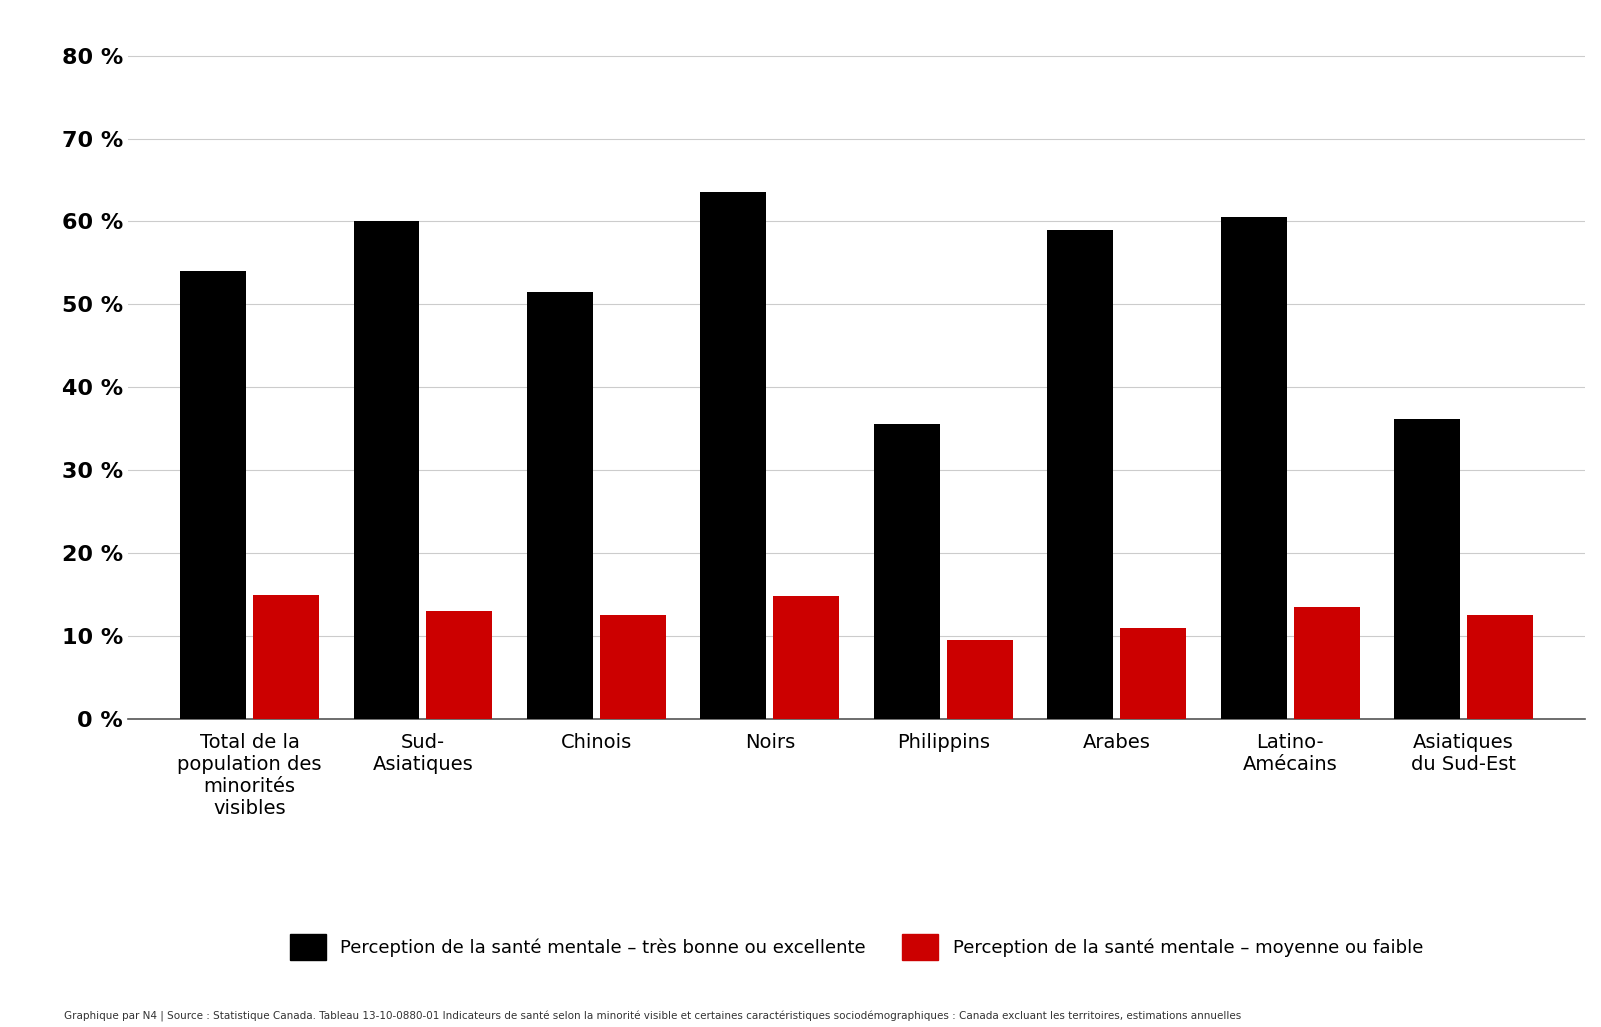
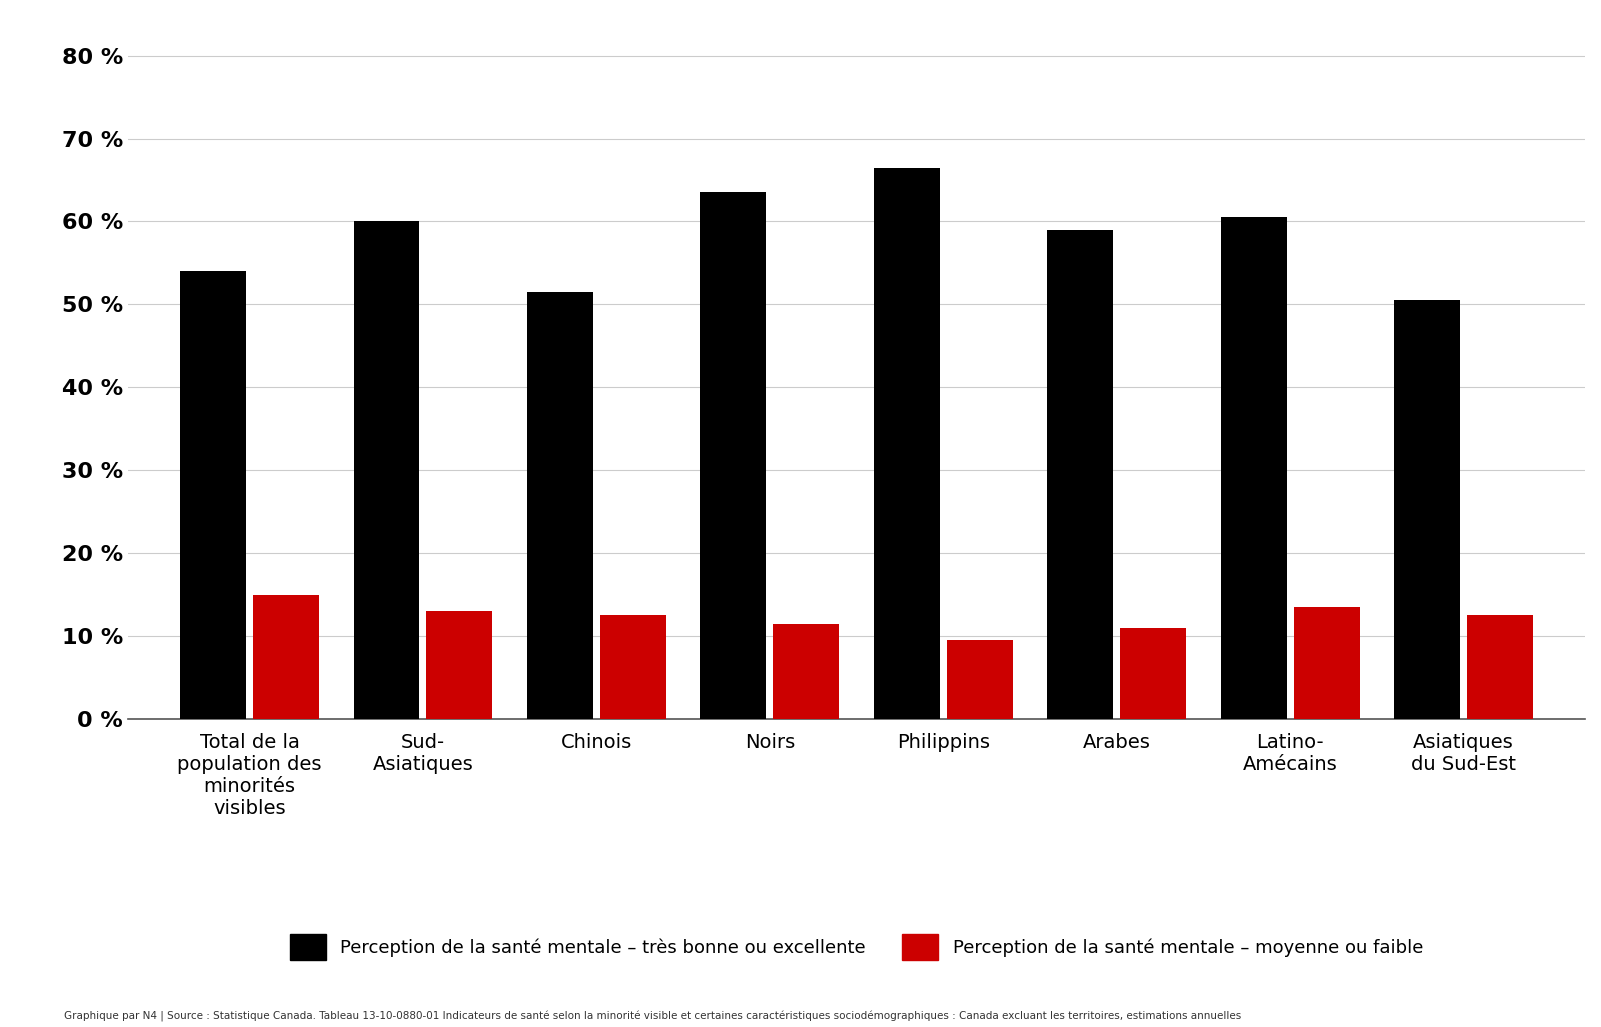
Perception de la santé mentale – moyenne ou faible/Noirs: 14.8 % -> 11.5 %
Perception de la santé mentale – très bonne ou excellente/Philippins: 35.6 % -> 66.5 %
Perception de la santé mentale – très bonne ou excellente/Asiatiques du Sud-Est: 36.2 % -> 50.5 %
